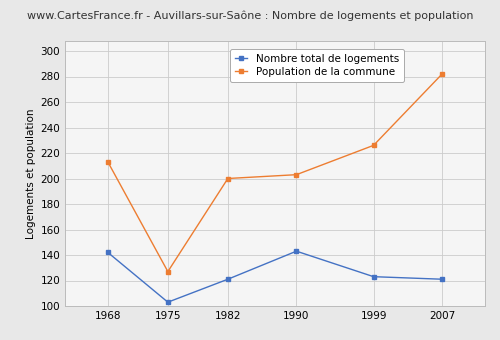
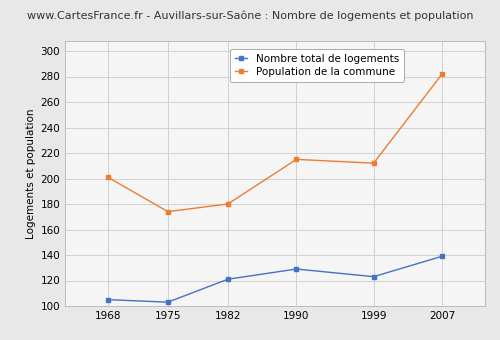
Nombre total de logements/1968: 142 -> 105
Population de la commune/1968: 213 -> 201
Population de la commune/1975: 127 -> 174
Population de la commune/1982: 200 -> 180
Nombre total de logements/1990: 143 -> 129
Population de la commune/1990: 203 -> 215
Population de la commune/1999: 226 -> 212
Nombre total de logements/2007: 121 -> 139
